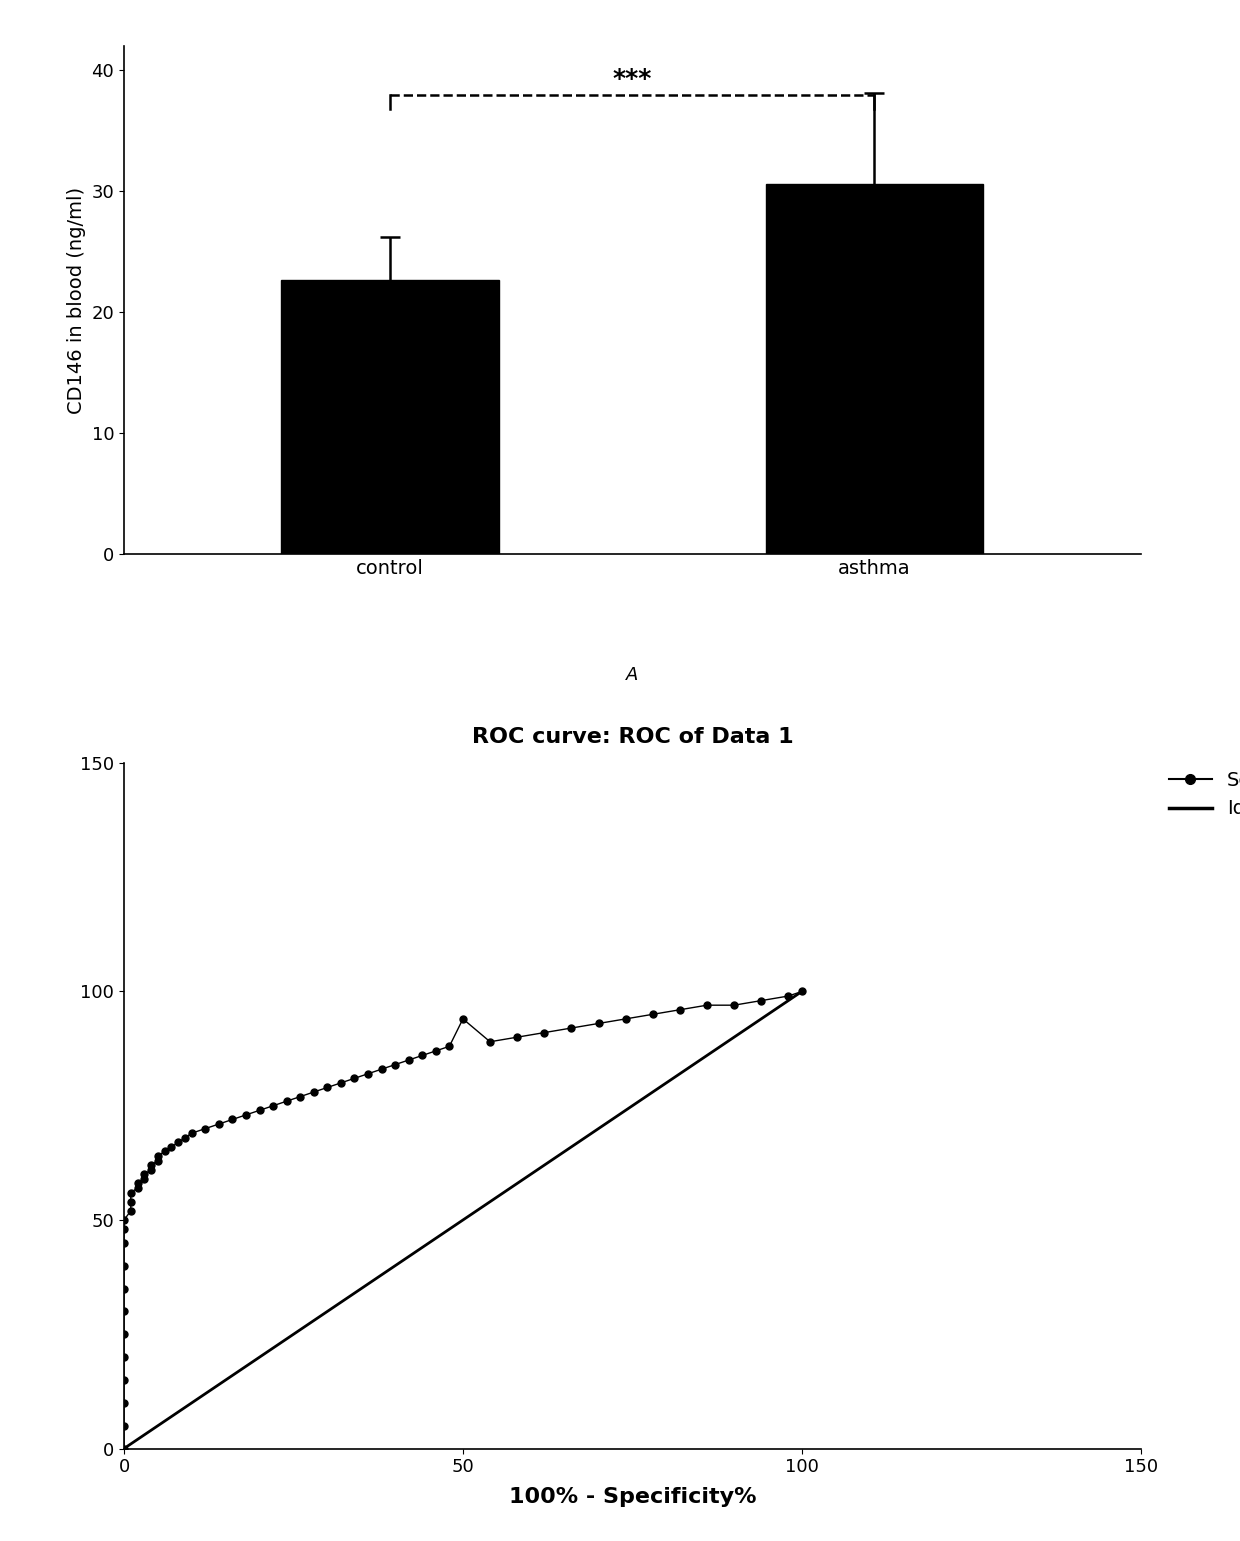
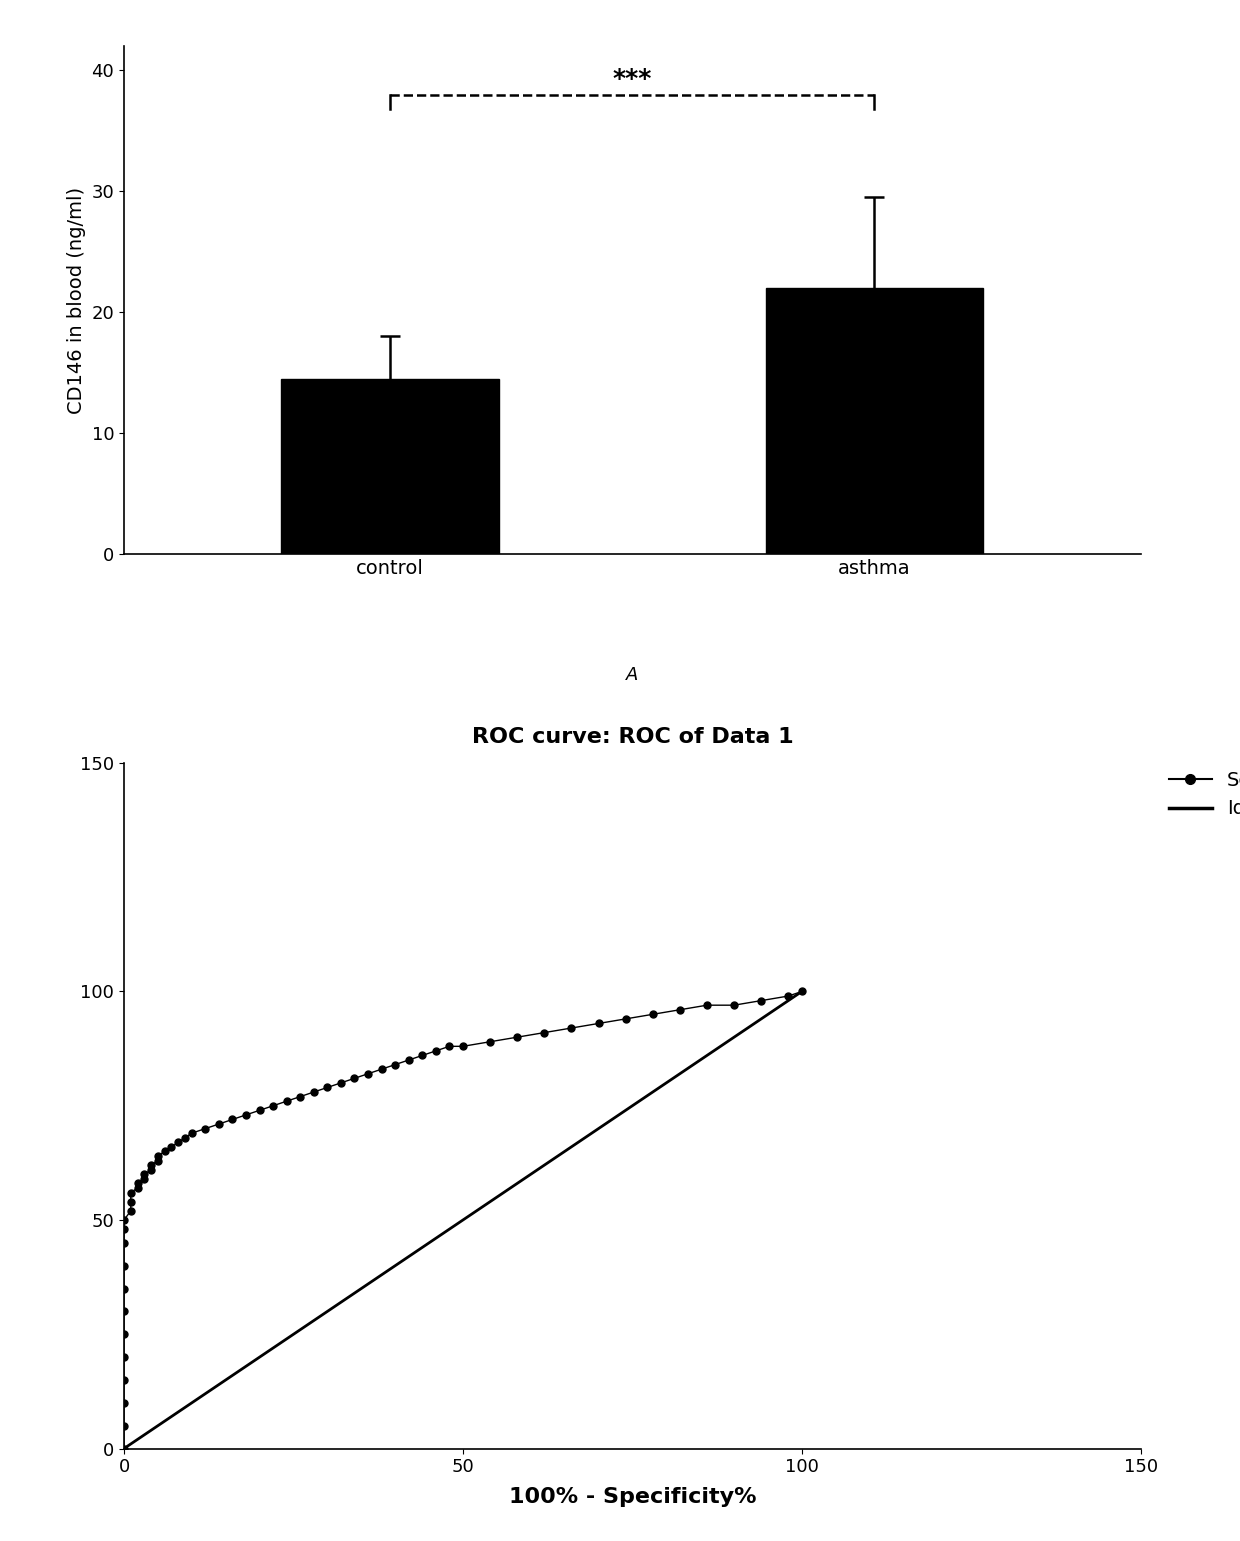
control: 22.7 -> 14.5
asthma: 30.6 -> 22.0
ROC curve: ROC of Data 1/50: 94 -> 88
